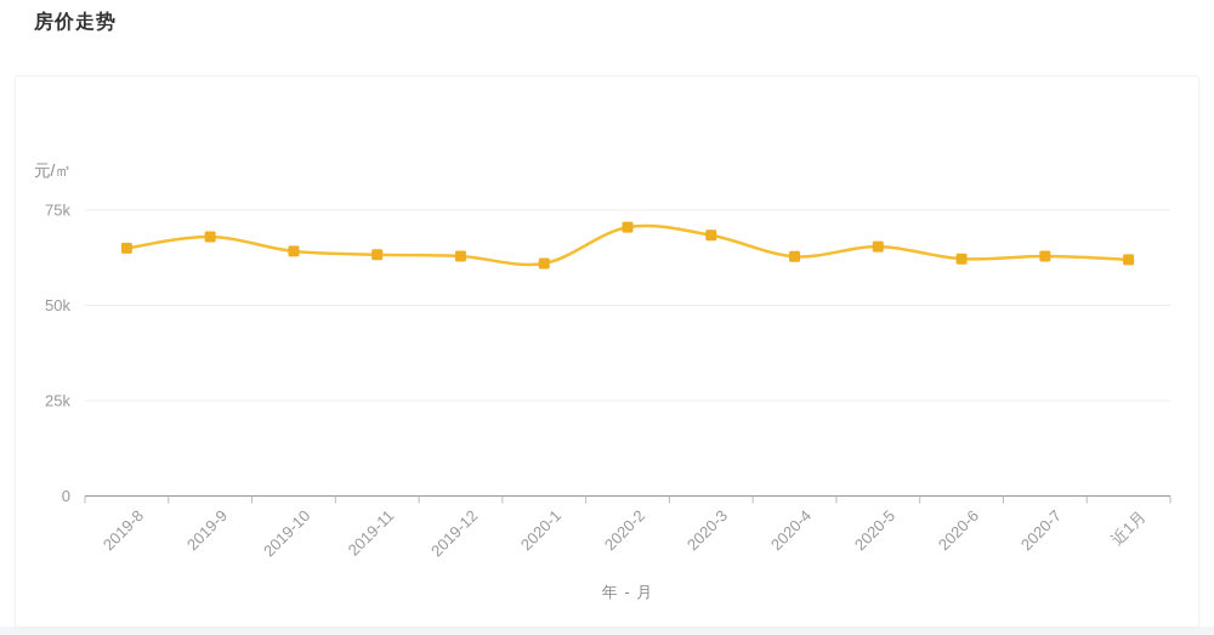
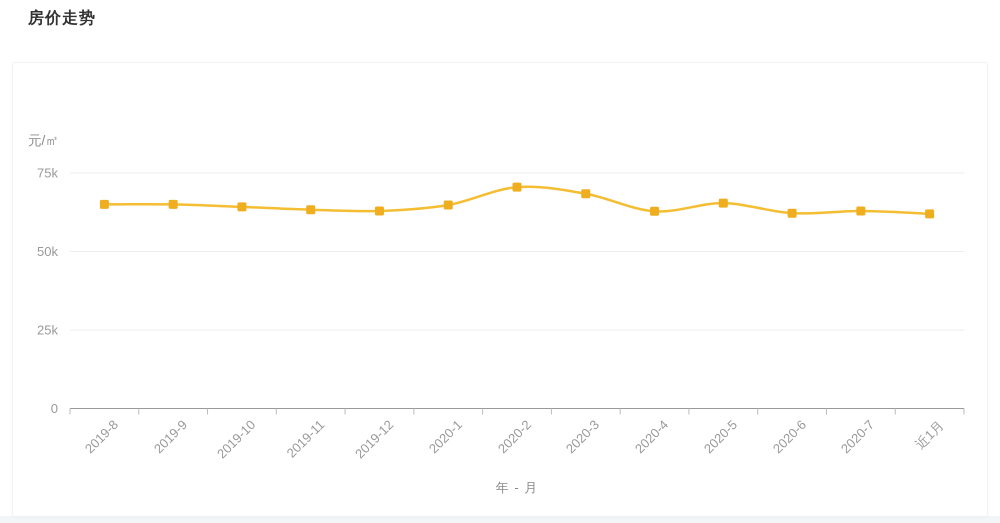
2019-9: 68k -> 65k
2020-1: 61k -> 65k
